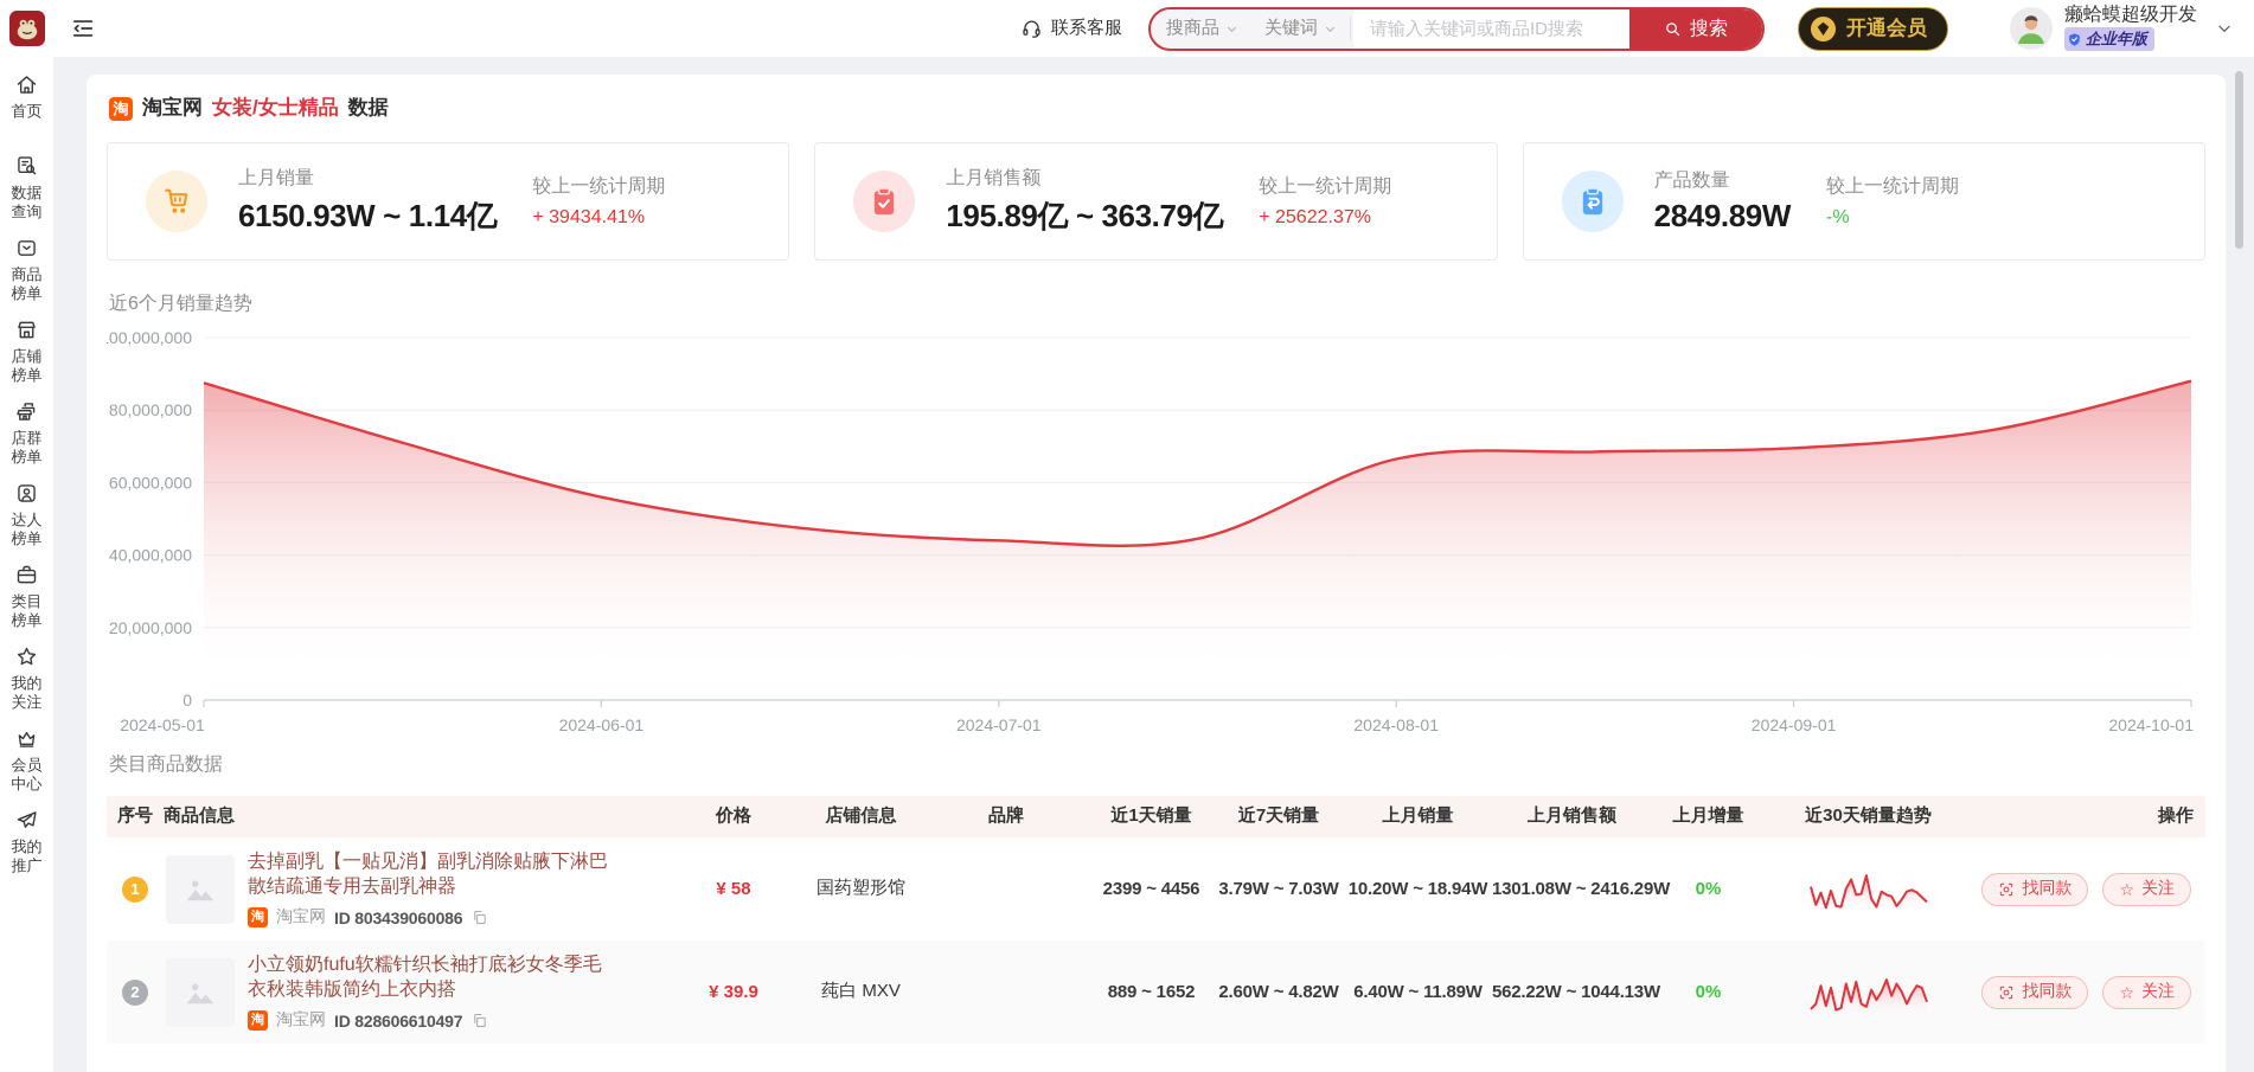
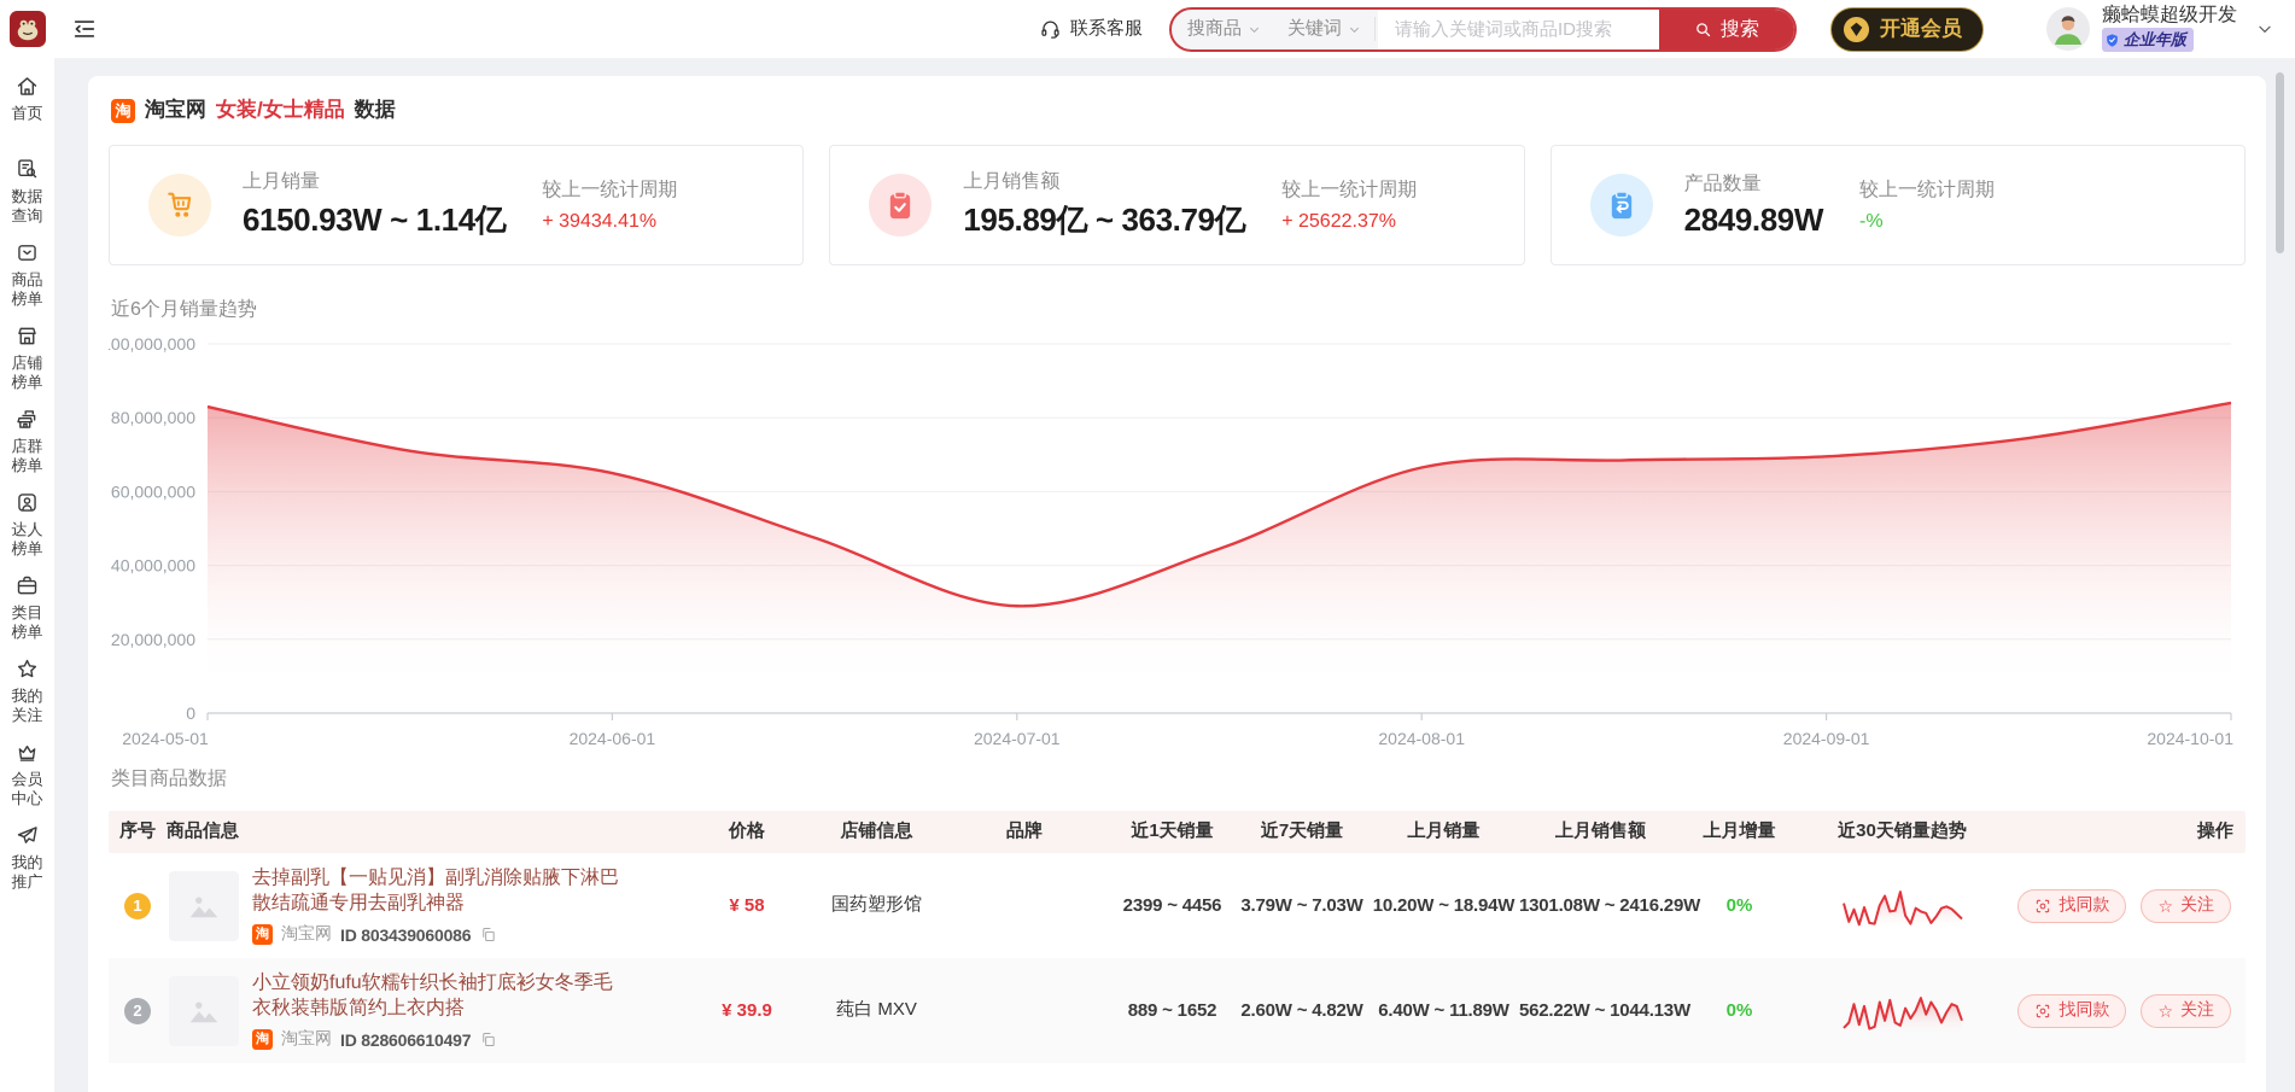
2024-05-01: 88000000 -> 83000000
2024-06-01: 56000000 -> 65000000
2024-07-01: 44000000 -> 29000000
2024-10-01: 88000000 -> 84000000
